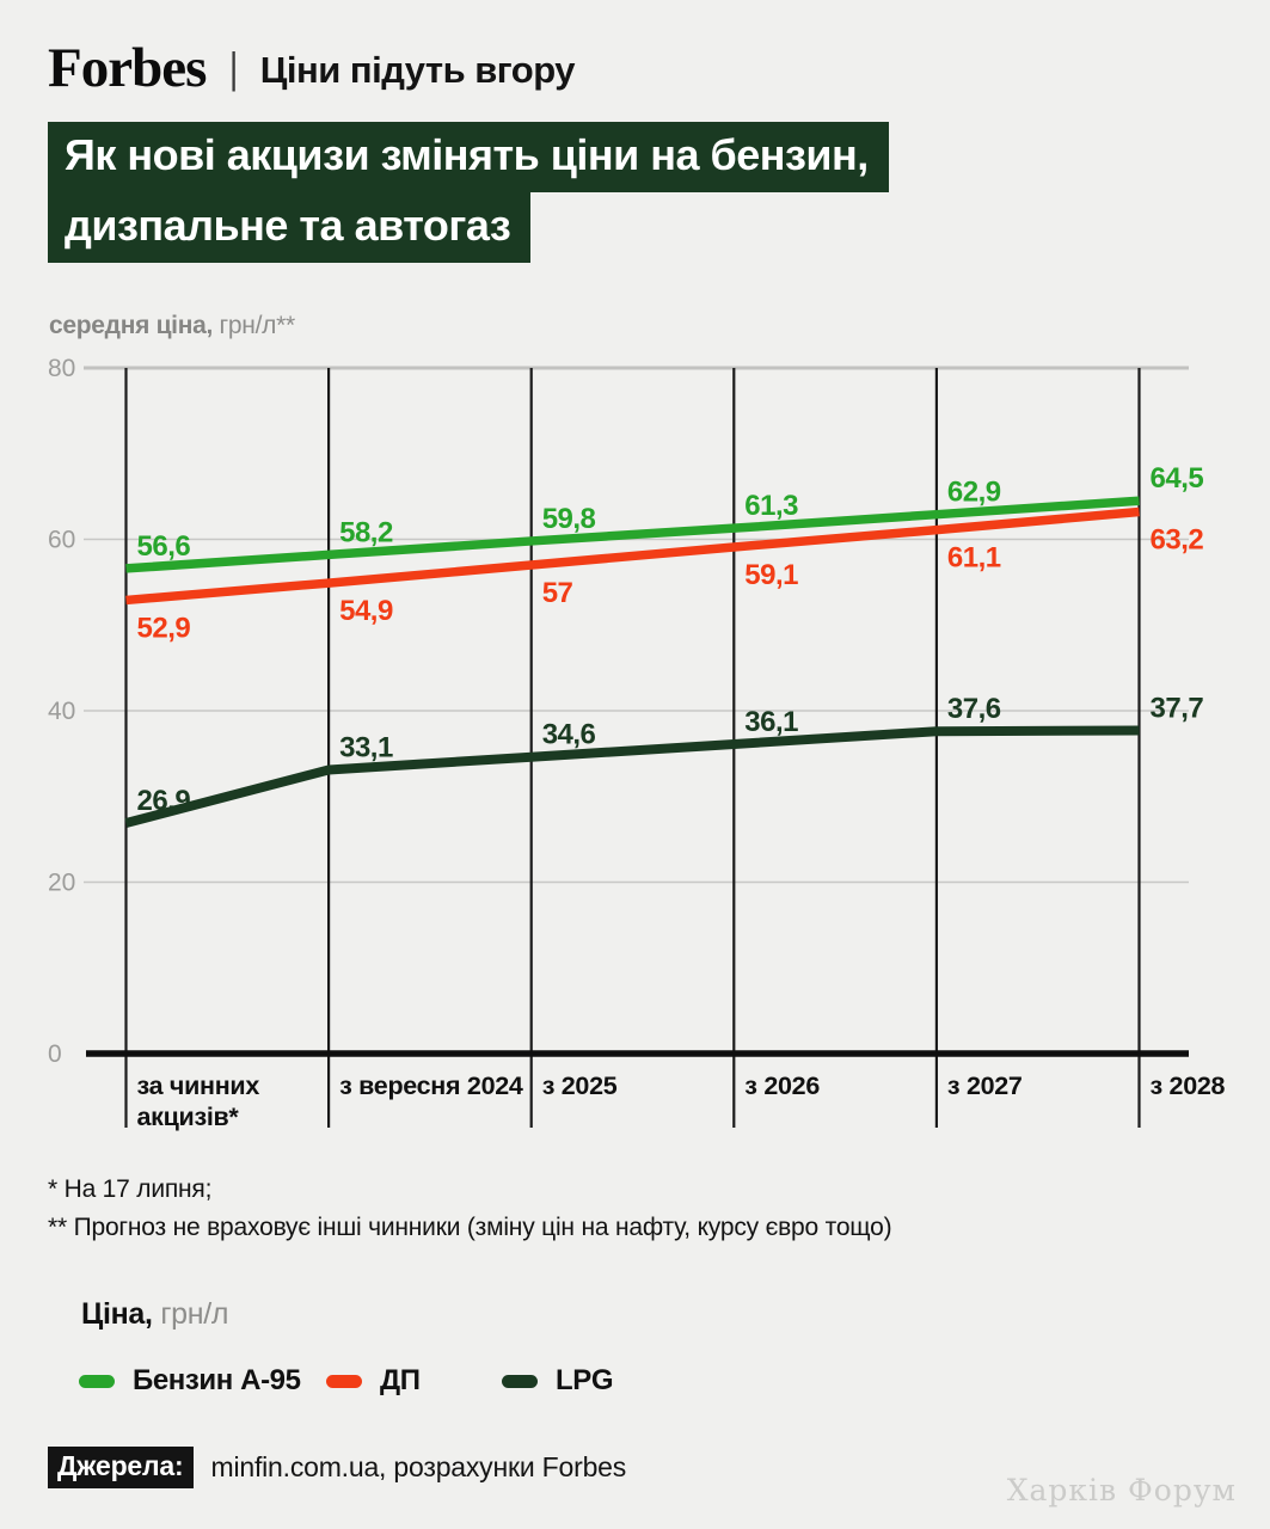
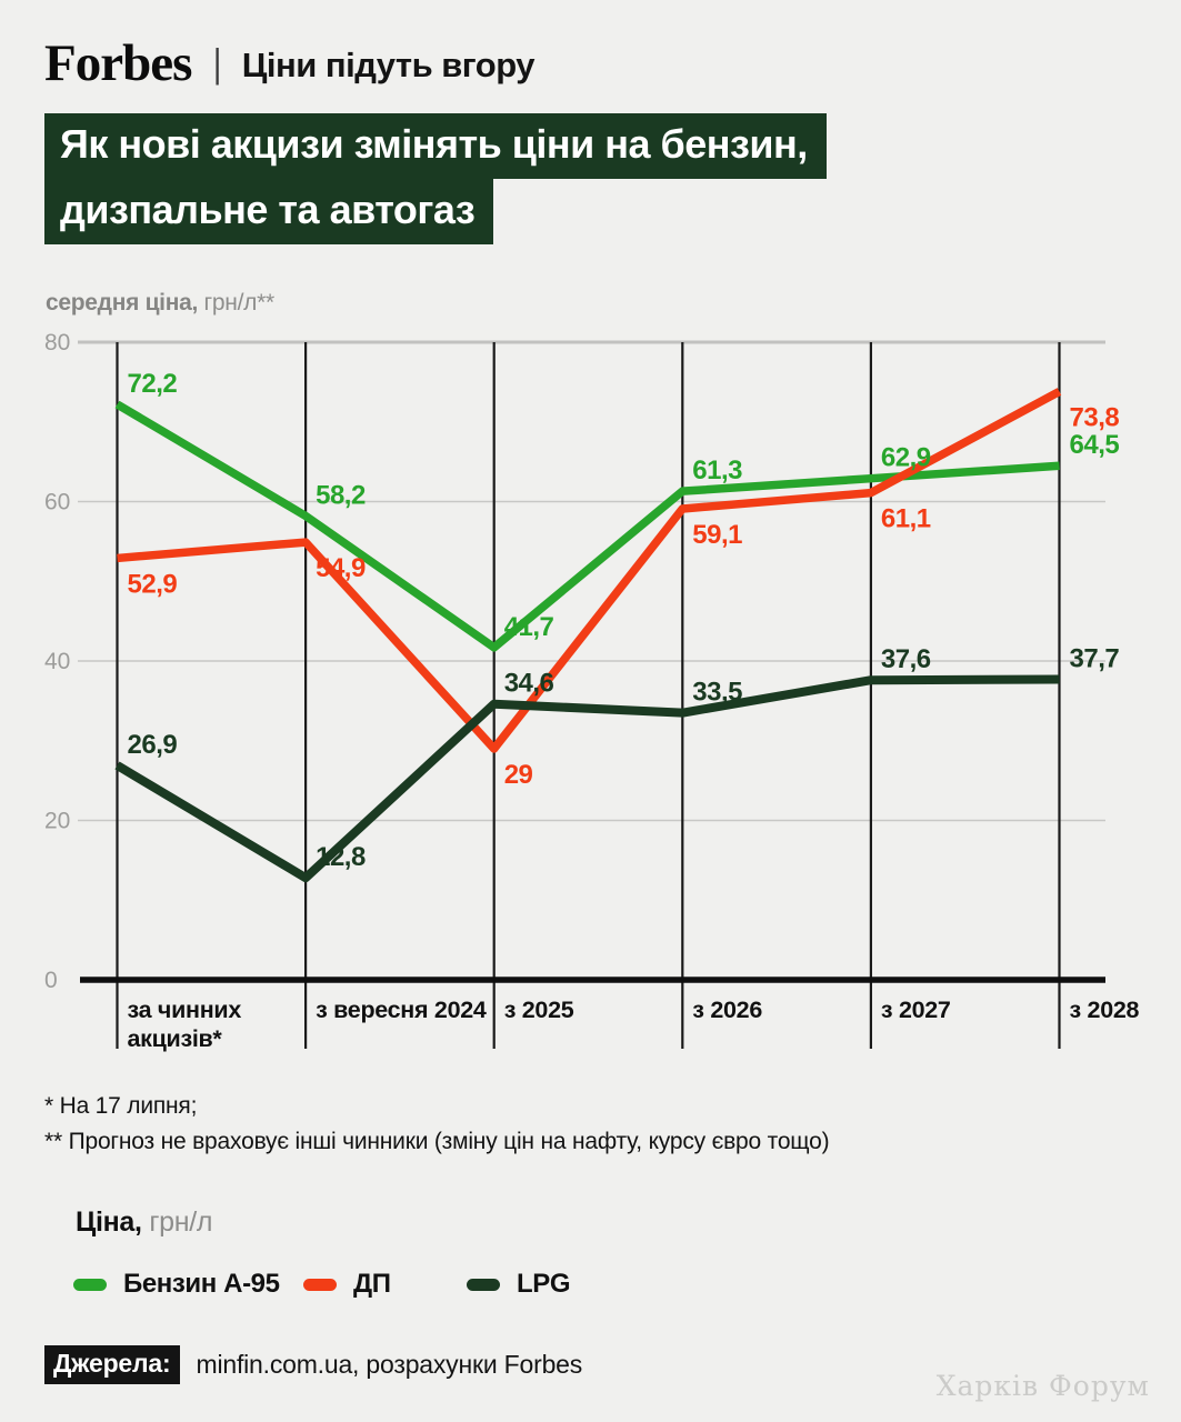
Бензин А-95/за чинних акцизів*: 56,6 -> 72,2
LPG/з вересня 2024: 33,1 -> 12,8
Бензин А-95/з 2025: 59,8 -> 41,7
ДП/з 2025: 57 -> 29
LPG/з 2026: 36,1 -> 33,5
ДП/з 2028: 63,2 -> 73,8
